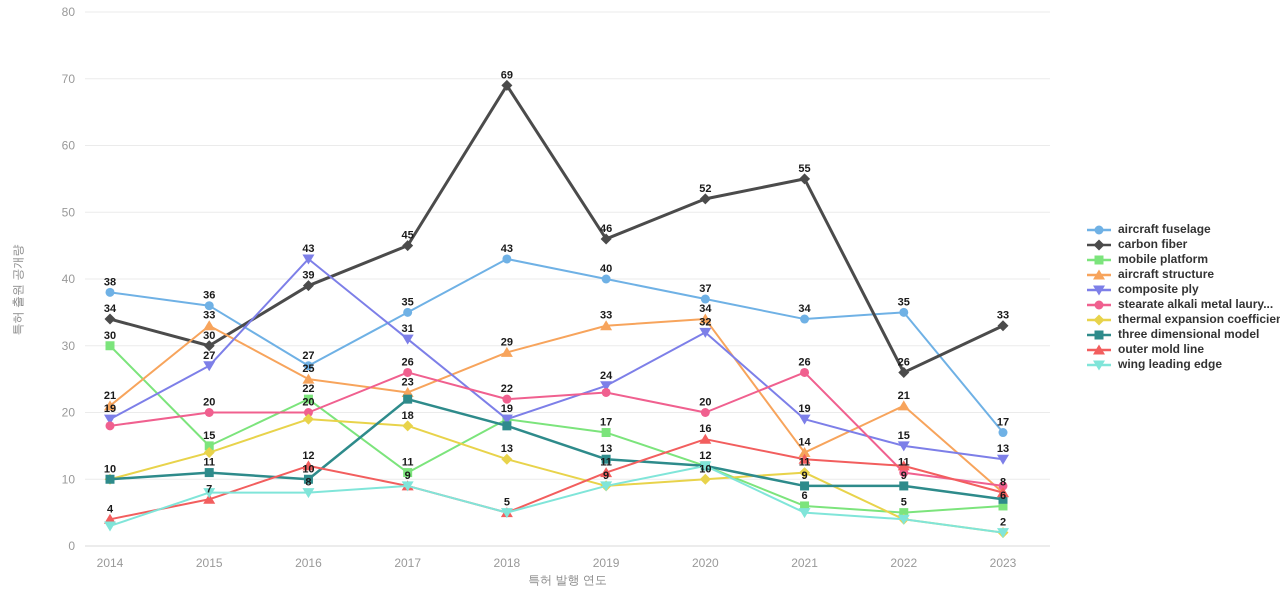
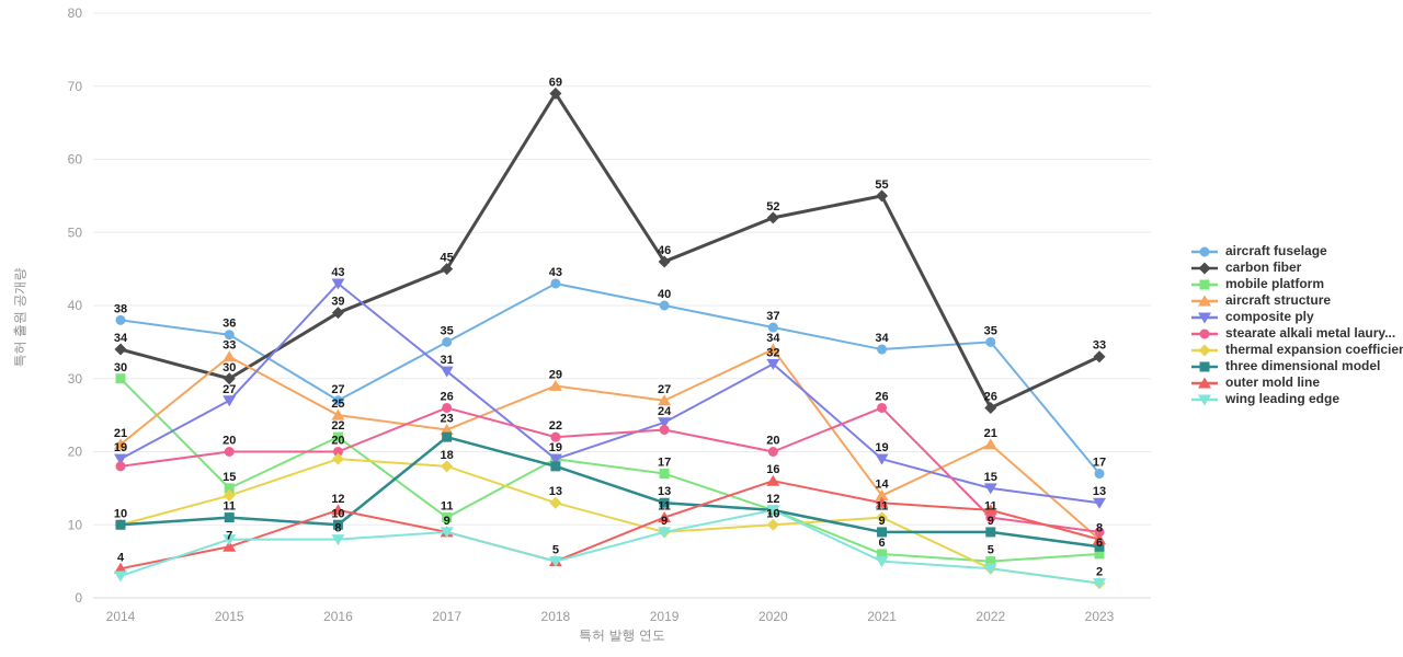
aircraft structure/2019: 33 -> 27
